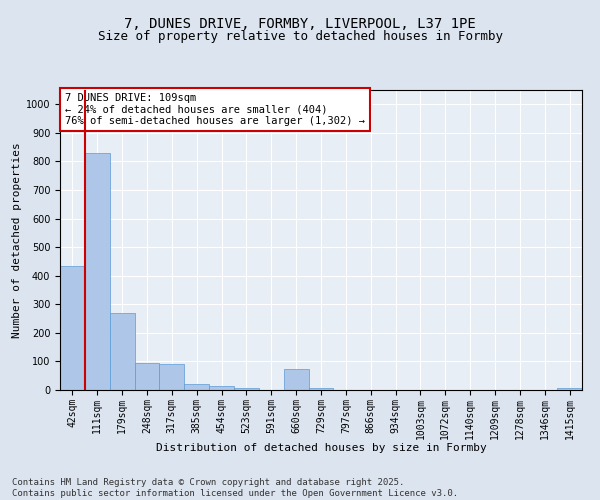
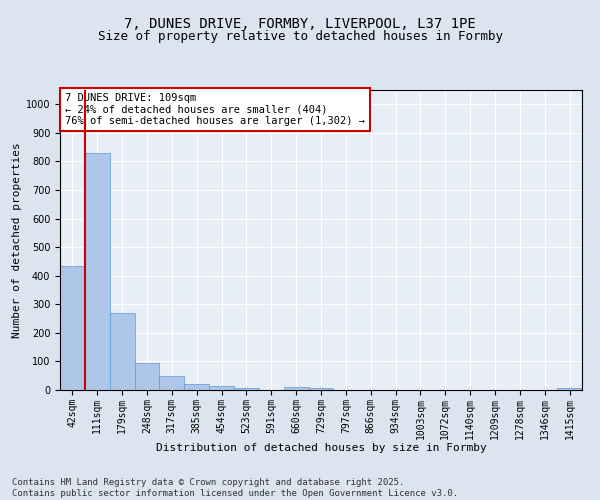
317sqm: 90 -> 48
660sqm: 75 -> 9
